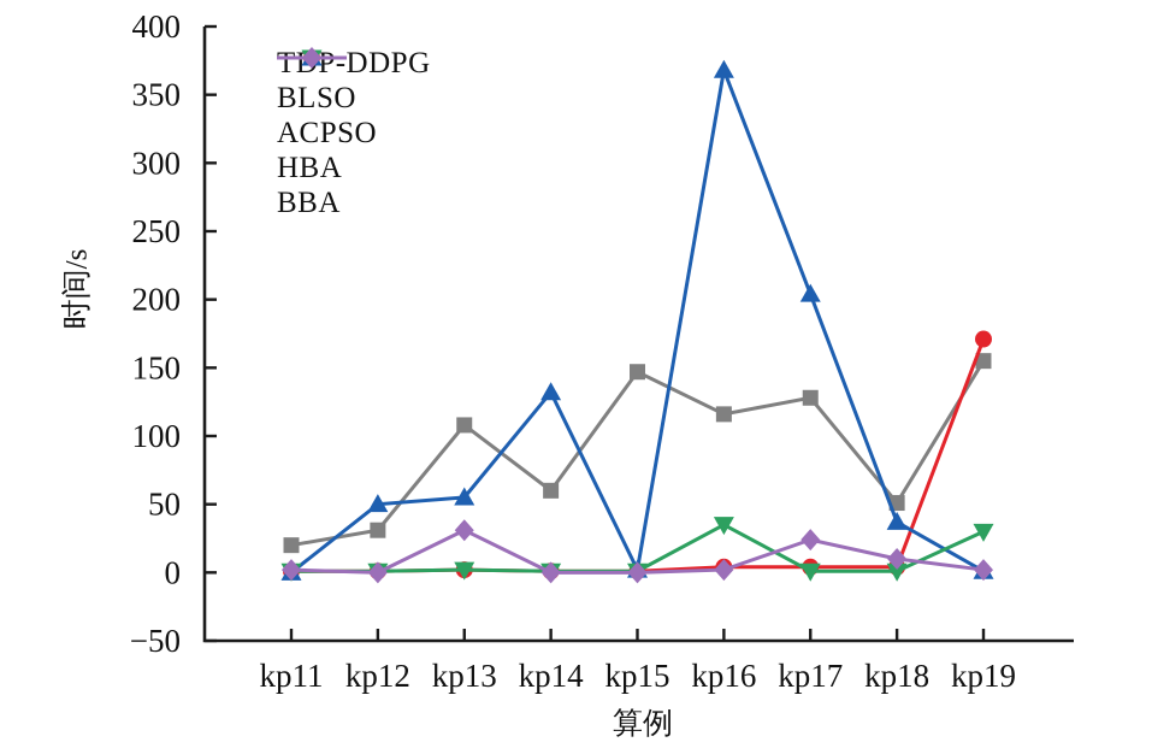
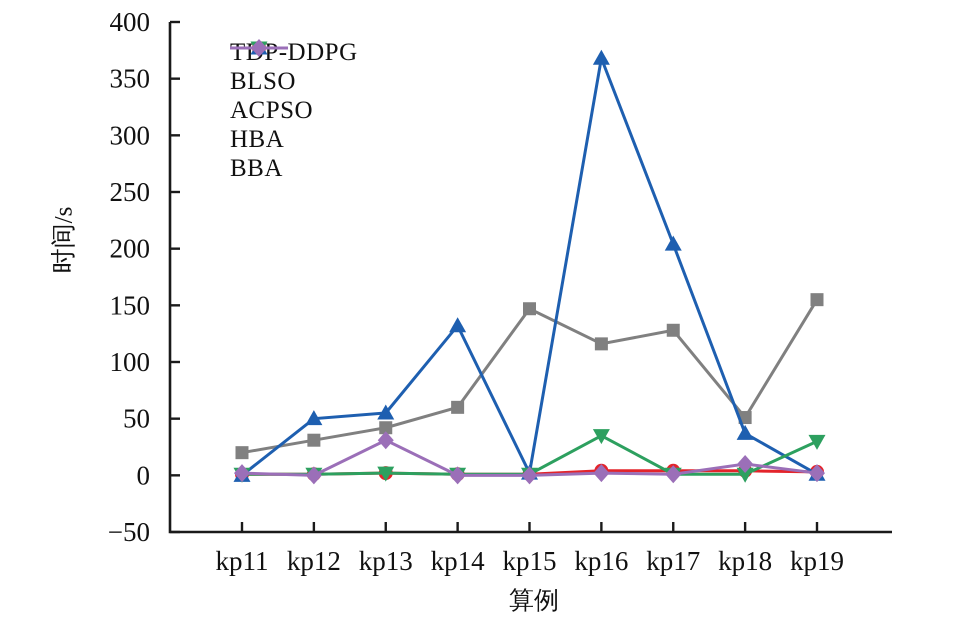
TDP-DDPG/kp13: 108 -> 42
BBA/kp17: 24 -> 1
BLSO/kp19: 171 -> 3
